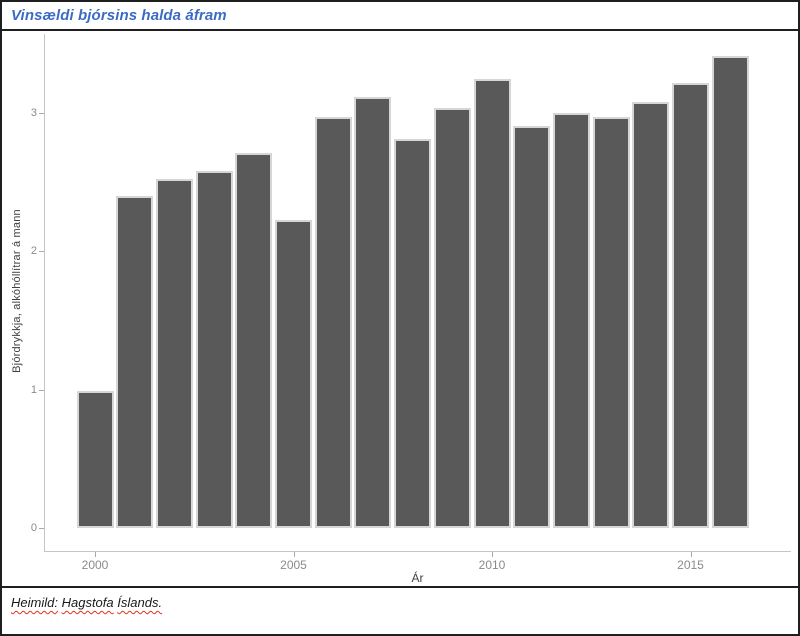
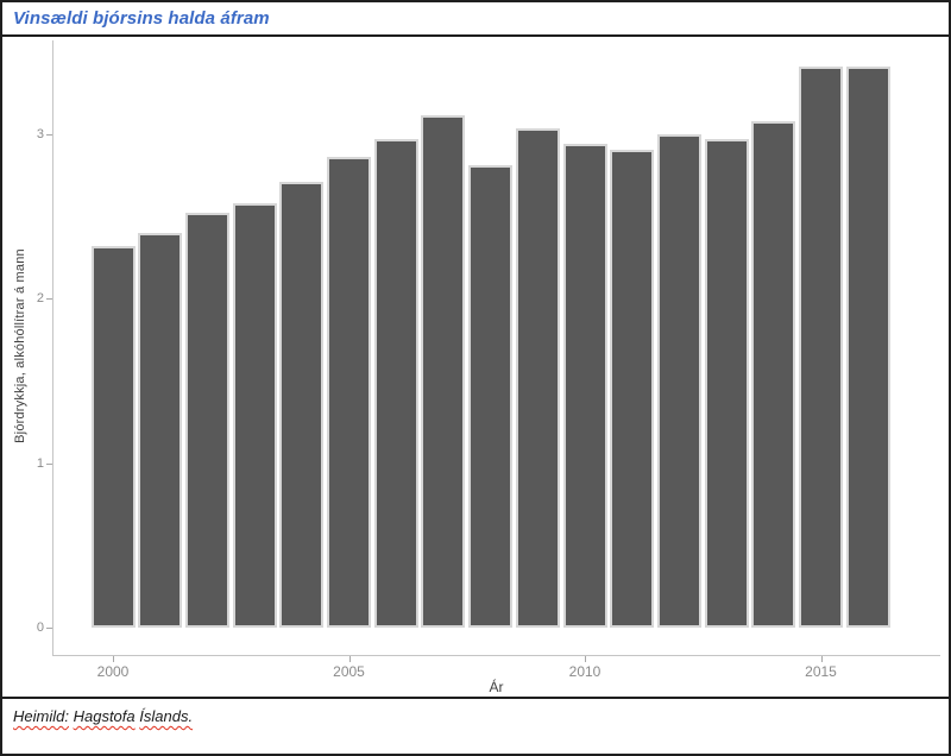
2000: 0.99 -> 2.32
2005: 2.23 -> 2.86
2010: 3.25 -> 2.94
2015: 3.22 -> 3.41
